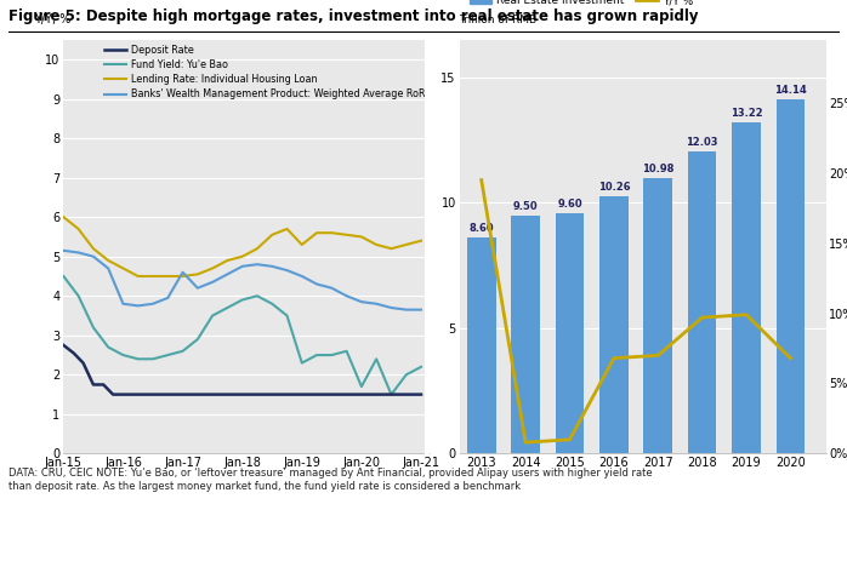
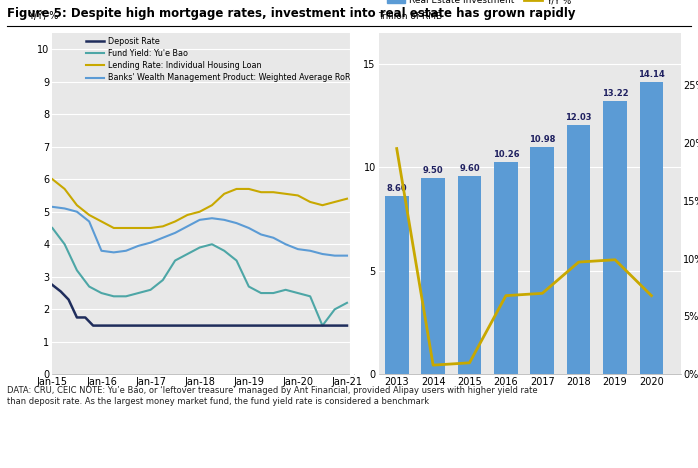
Banks' Wealth Management Product: Weighted Average RoR/Jan-17: 4.60 -> 4.05
Fund Yield: Yu'e Bao/Jan-19: 2.3 -> 2.7
Lending Rate: Individual Housing Loan/Jan-19: 5.30 -> 5.70
Fund Yield: Yu'e Bao/Jan-20: 1.7 -> 2.5
